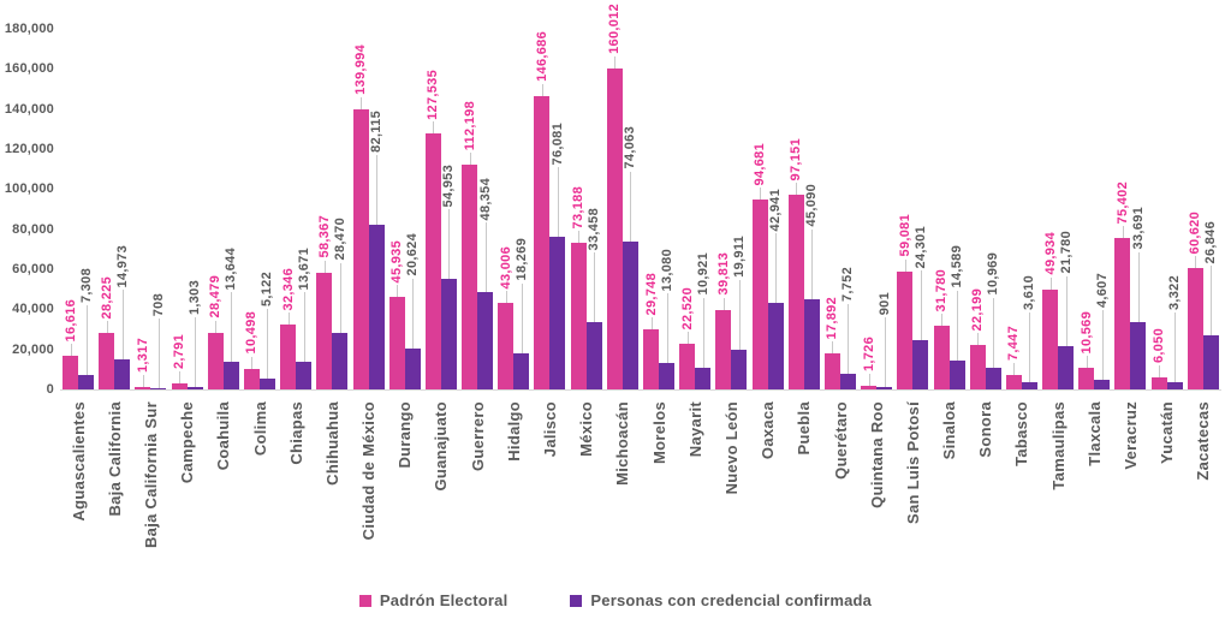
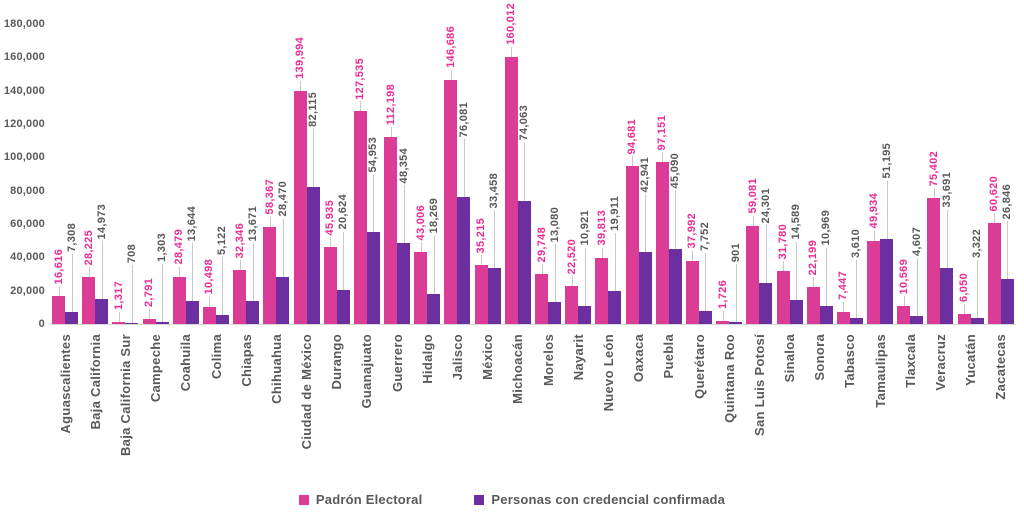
Padrón Electoral/México: 73,188 -> 35,215
Padrón Electoral/Querétaro: 17,892 -> 37,992
Personas con credencial confirmada/Tamaulipas: 21,780 -> 51,195
